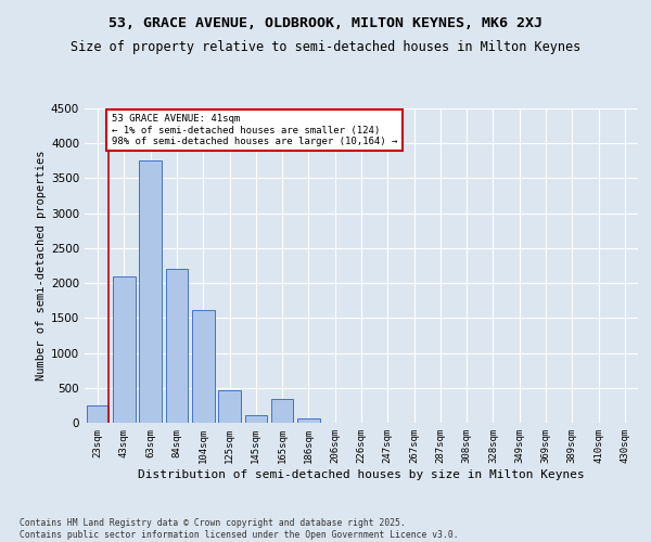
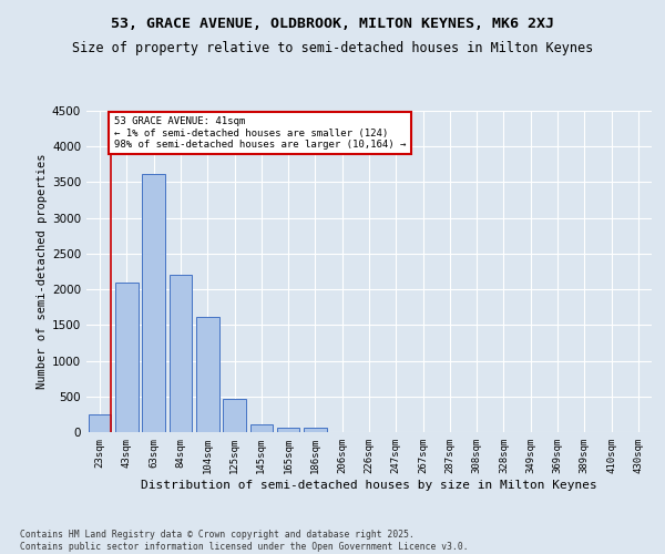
63sqm: 3760 -> 3620
165sqm: 340 -> 60
